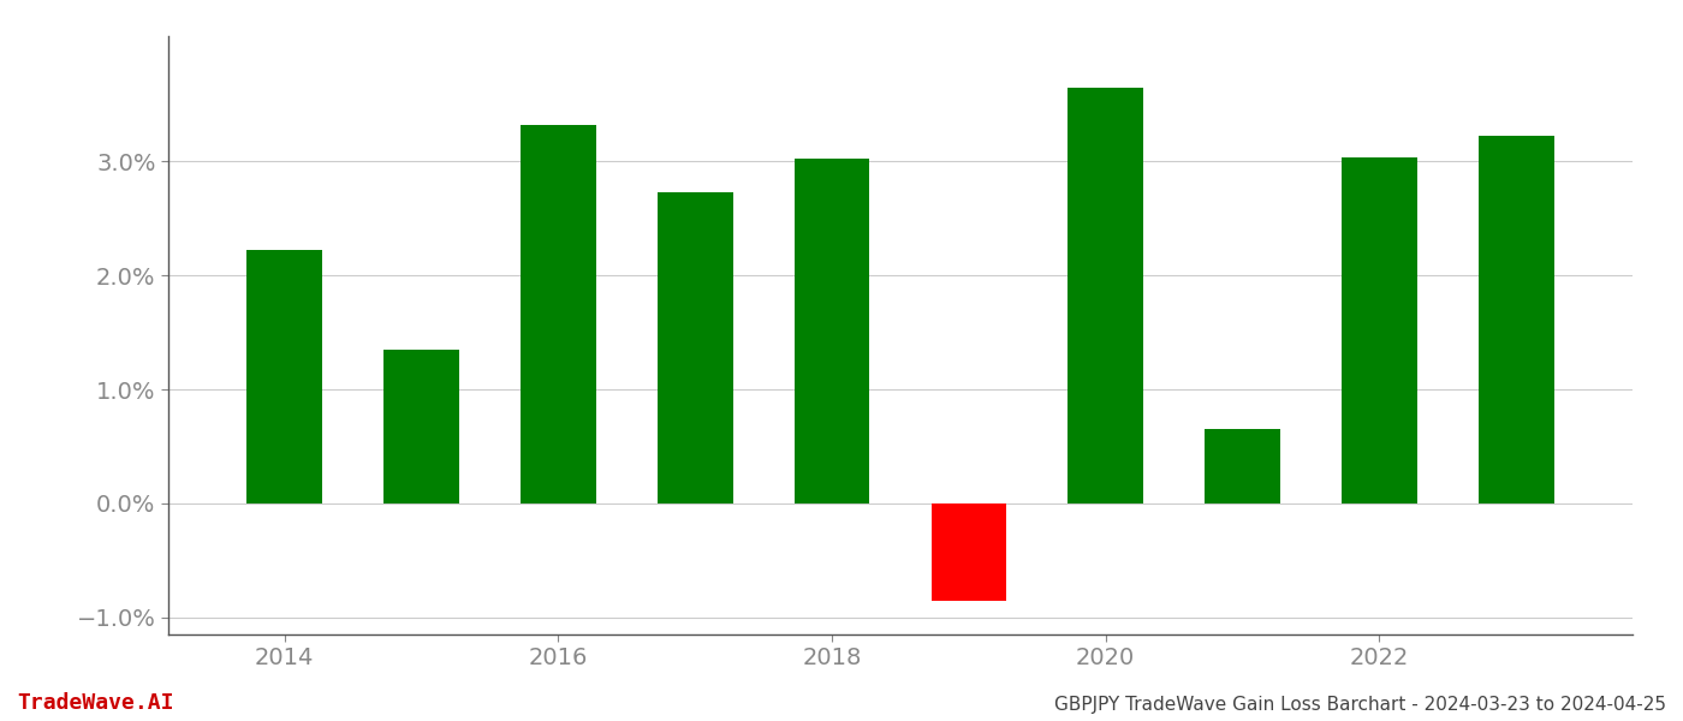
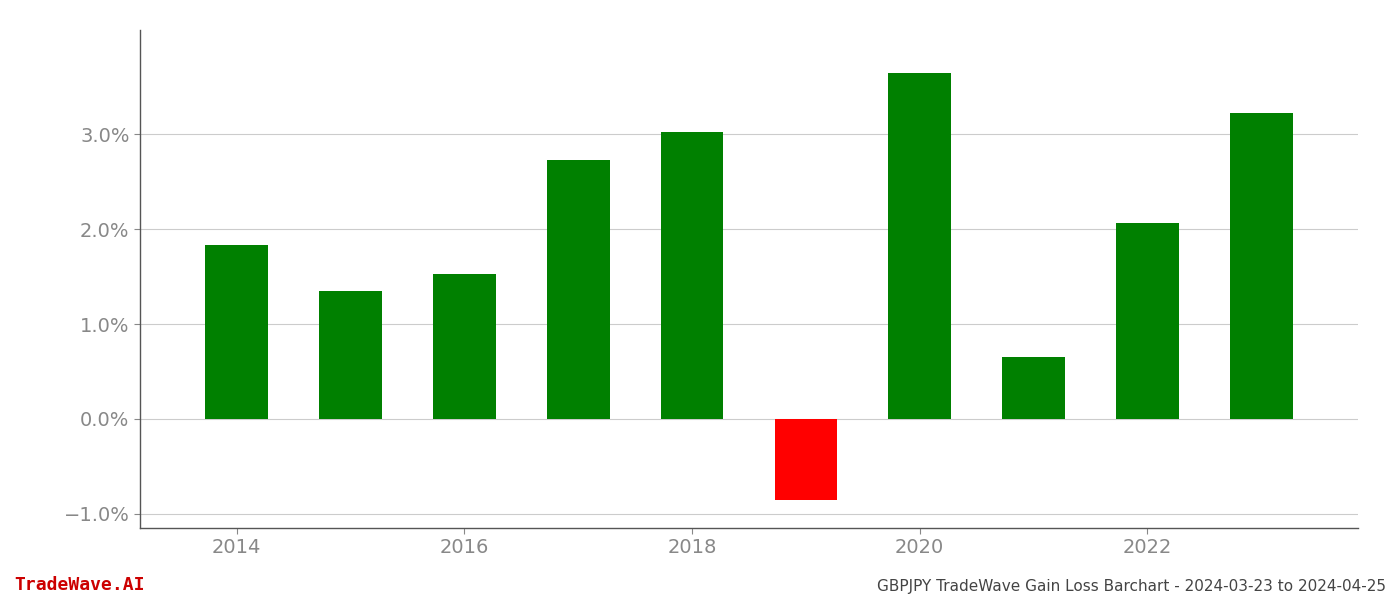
2014: 2.22% -> 1.83%
2016: 3.32% -> 1.53%
2022: 3.04% -> 2.07%
